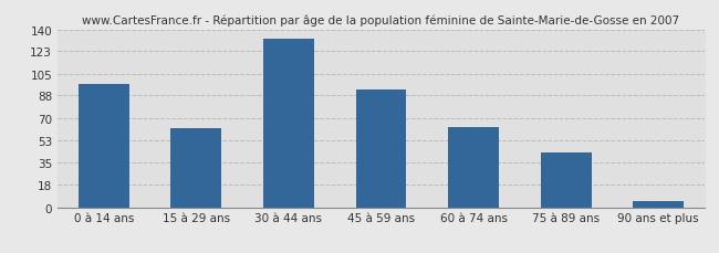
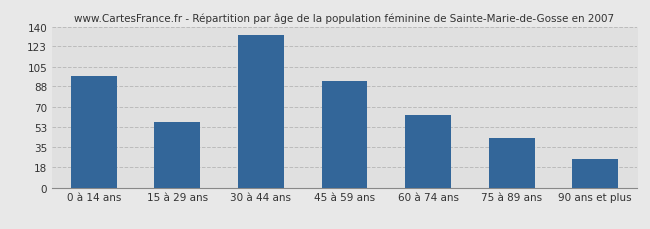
15 à 29 ans: 62 -> 57
90 ans et plus: 5 -> 25
